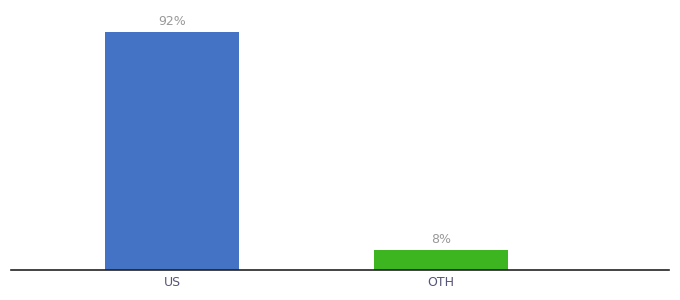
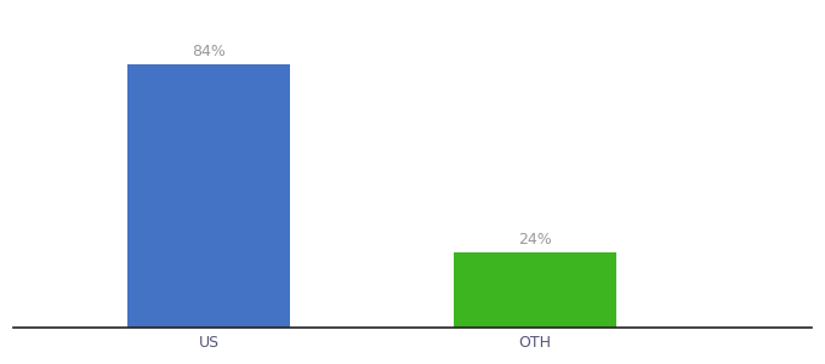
US: 92% -> 84%
OTH: 8% -> 24%
